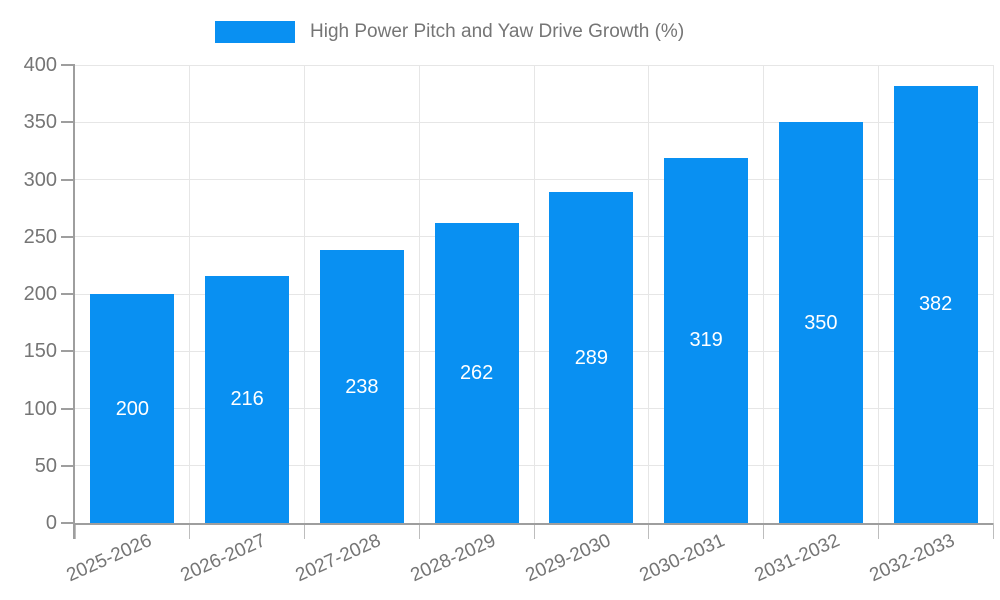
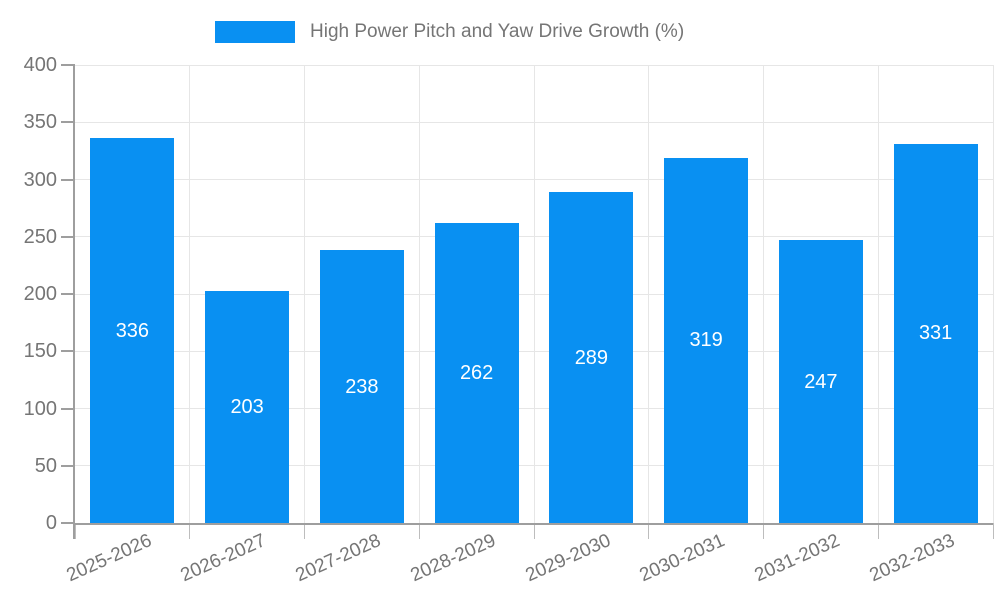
2025-2026: 200 -> 336
2026-2027: 216 -> 203
2031-2032: 350 -> 247
2032-2033: 382 -> 331
